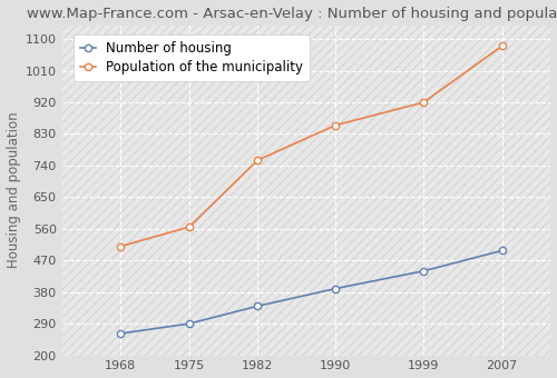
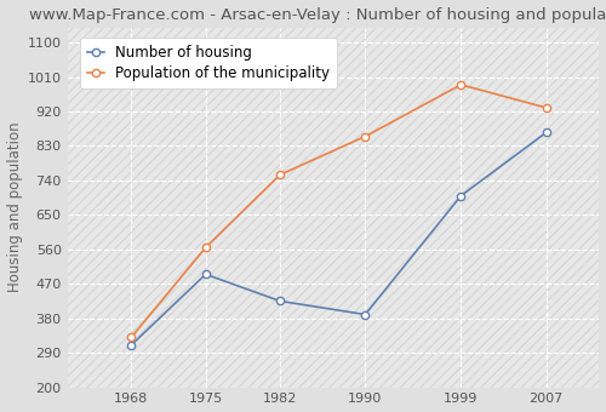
Number of housing/1968: 262 -> 310
Population of the municipality/1968: 510 -> 330
Number of housing/1975: 290 -> 495
Number of housing/1982: 340 -> 425
Number of housing/1999: 440 -> 700
Population of the municipality/1999: 920 -> 990
Number of housing/2007: 498 -> 865
Population of the municipality/2007: 1080 -> 930
